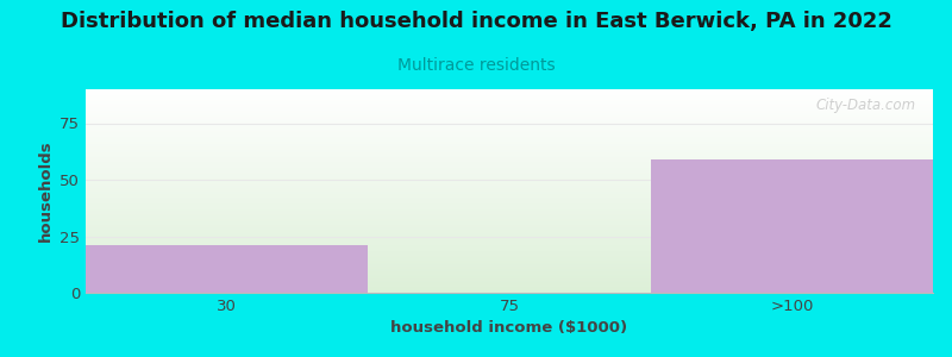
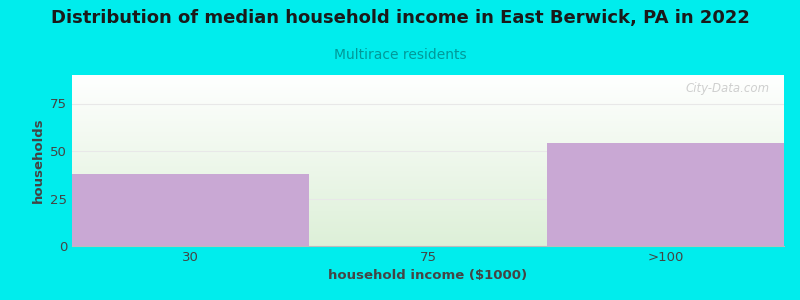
30: 21 -> 38
>100: 59 -> 54
